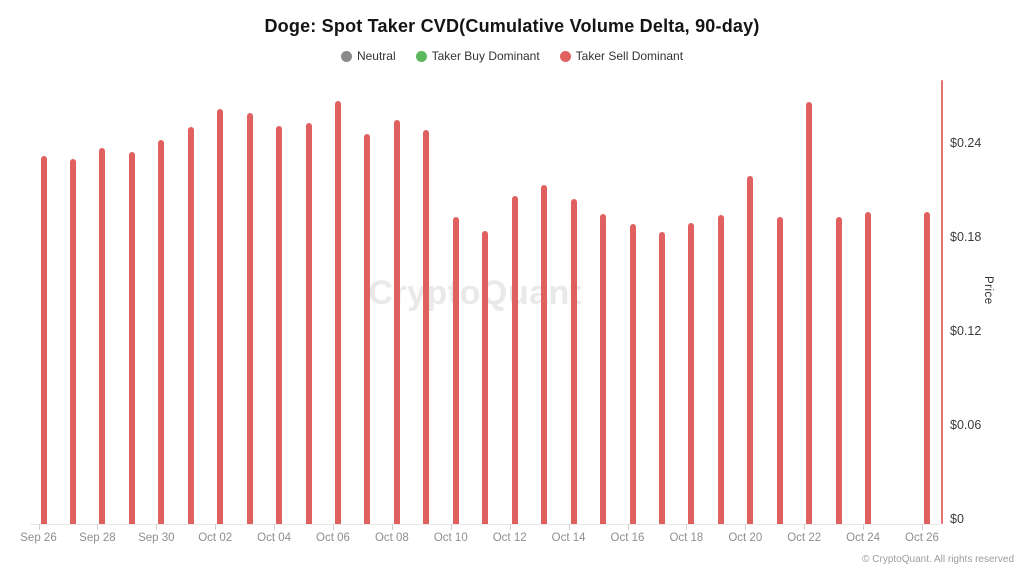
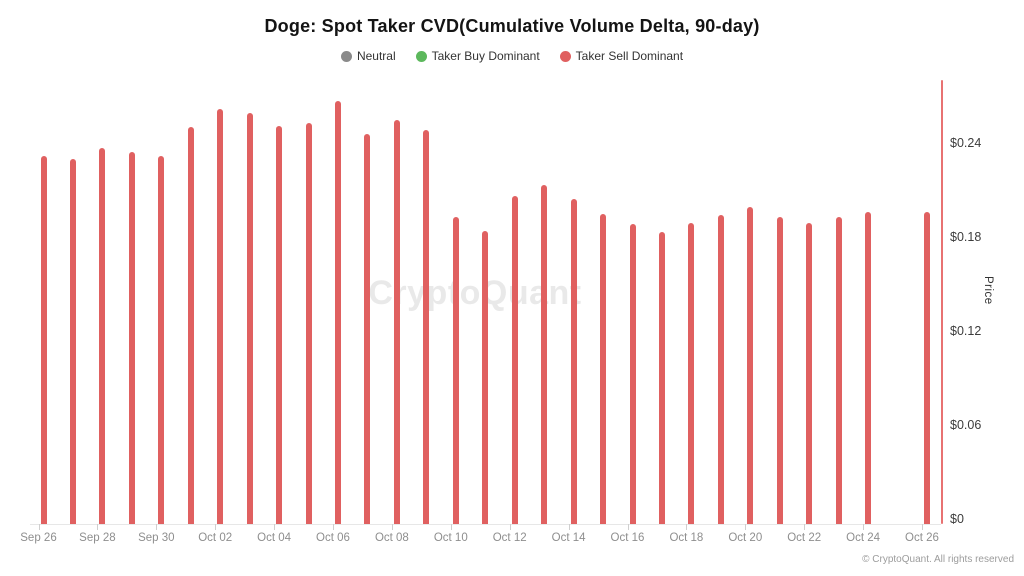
Sep 30: $0.242 -> $0.232
Oct 20: $0.219 -> $0.199
Oct 22: $0.266 -> $0.189
